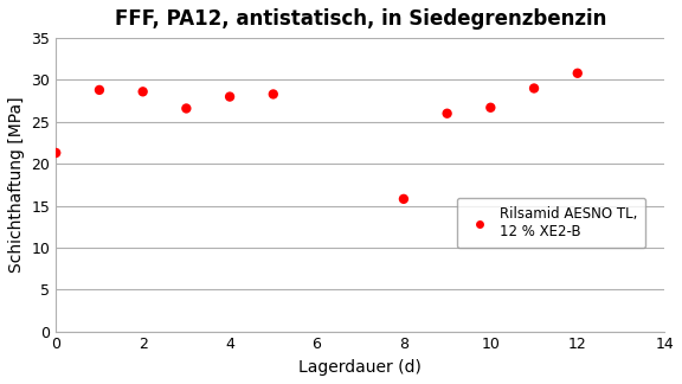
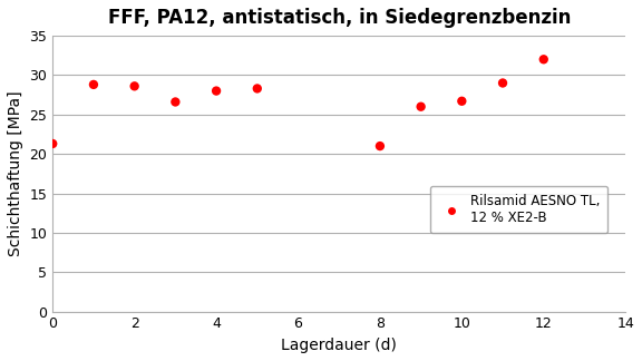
8: 15.8 -> 21.0
12: 30.8 -> 32.0
